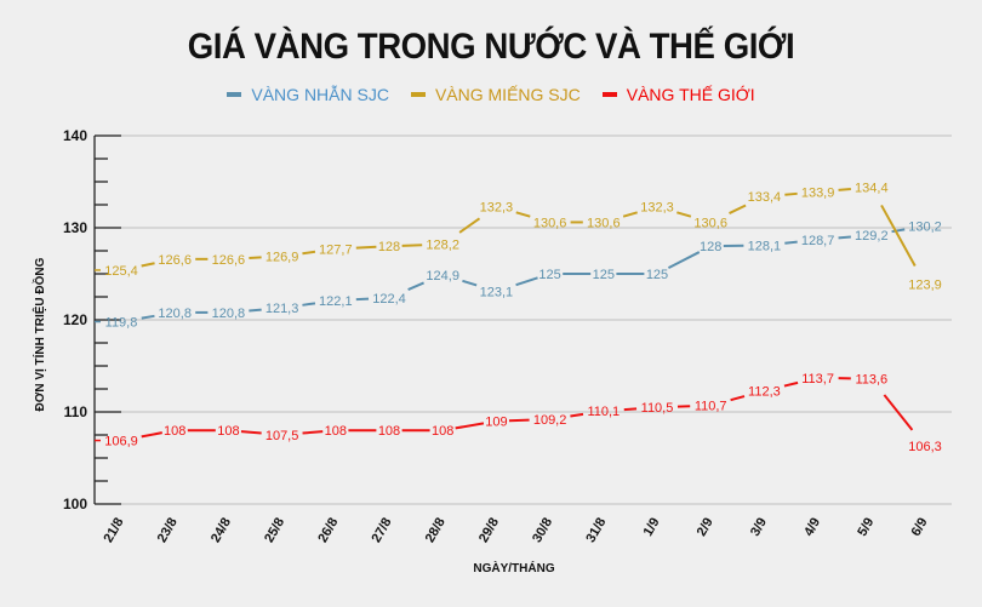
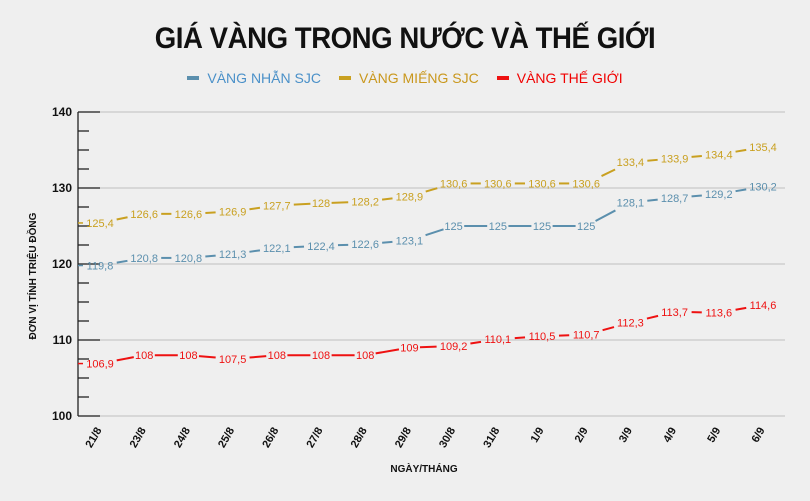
VÀNG NHẪN SJC/28/8: 124,9 -> 122,6
VÀNG MIẾNG SJC/29/8: 132,3 -> 128,9
VÀNG MIẾNG SJC/1/9: 132,3 -> 130,6
VÀNG NHẪN SJC/2/9: 128 -> 125
VÀNG MIẾNG SJC/6/9: 123,9 -> 135,4
VÀNG THẾ GIỚI/6/9: 106,3 -> 114,6
